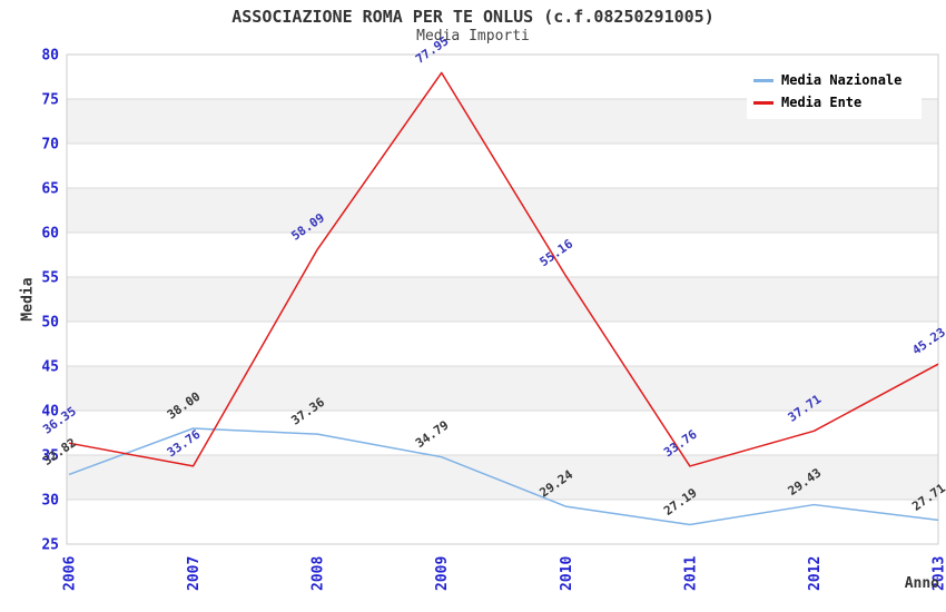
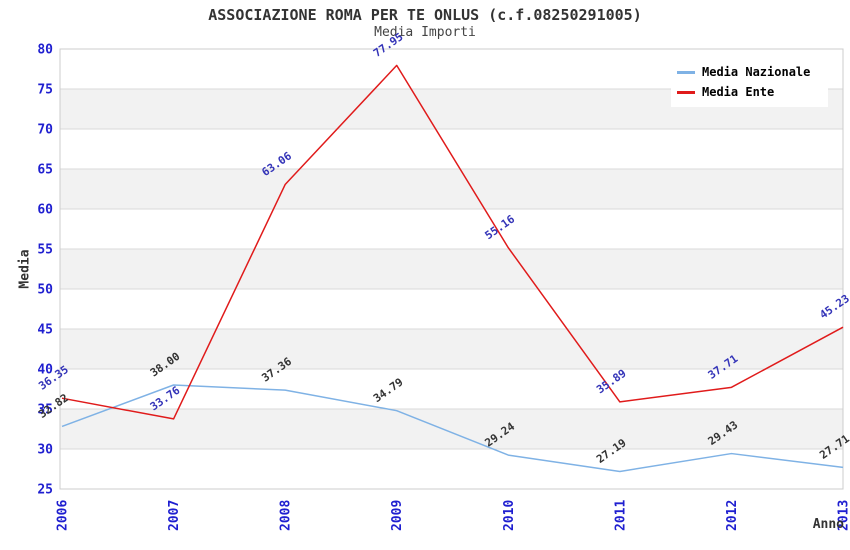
Media Ente/2008: 58.09 -> 63.06
Media Ente/2011: 33.76 -> 35.89
